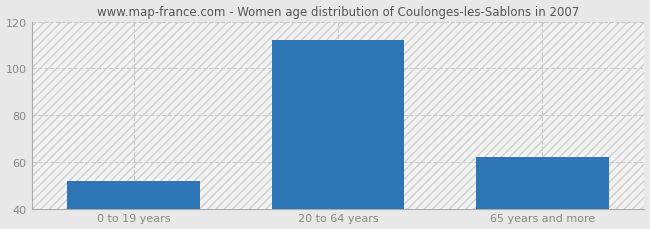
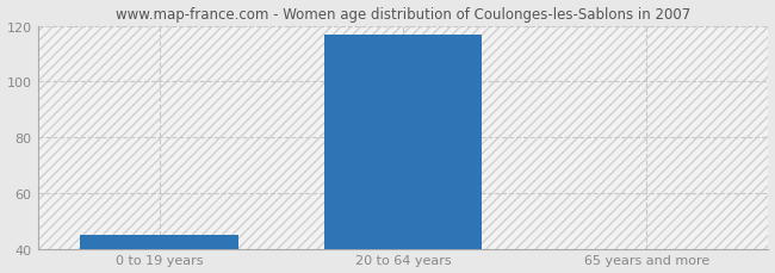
0 to 19 years: 52 -> 45
20 to 64 years: 112 -> 117
65 years and more: 62 -> 40
